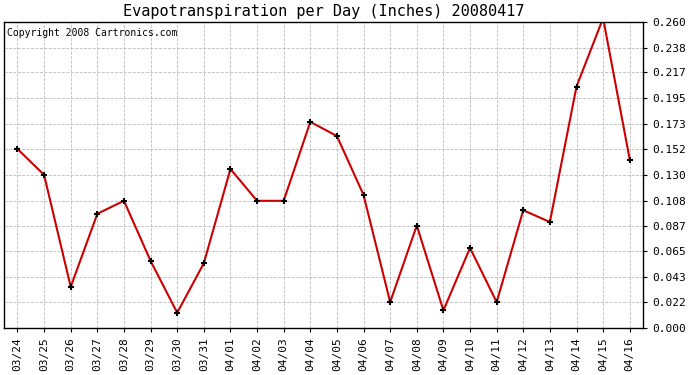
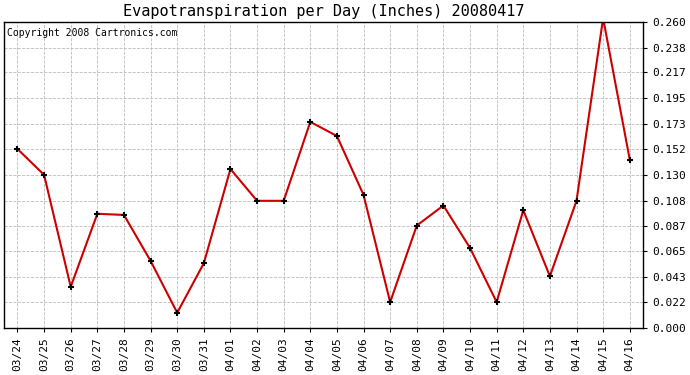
03/28: 0.108 -> 0.096
04/09: 0.015 -> 0.104
04/13: 0.090 -> 0.044
04/14: 0.205 -> 0.108
